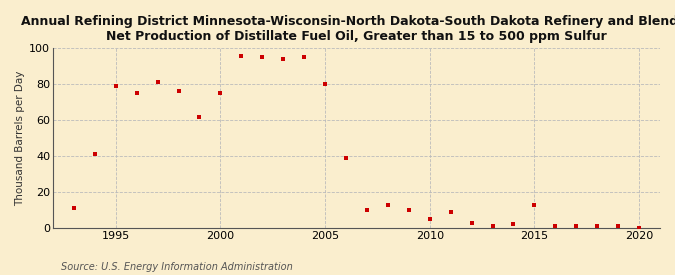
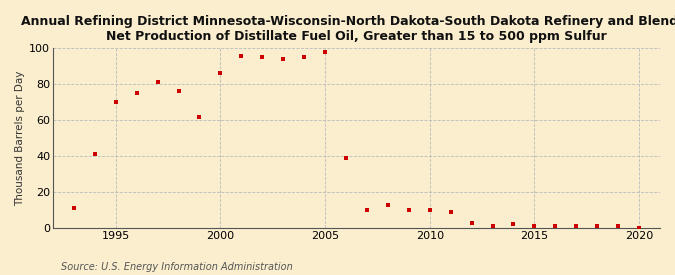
1995: 79 -> 70
2000: 75 -> 86
2005: 80 -> 98
2010: 5 -> 10
2015: 13 -> 1
